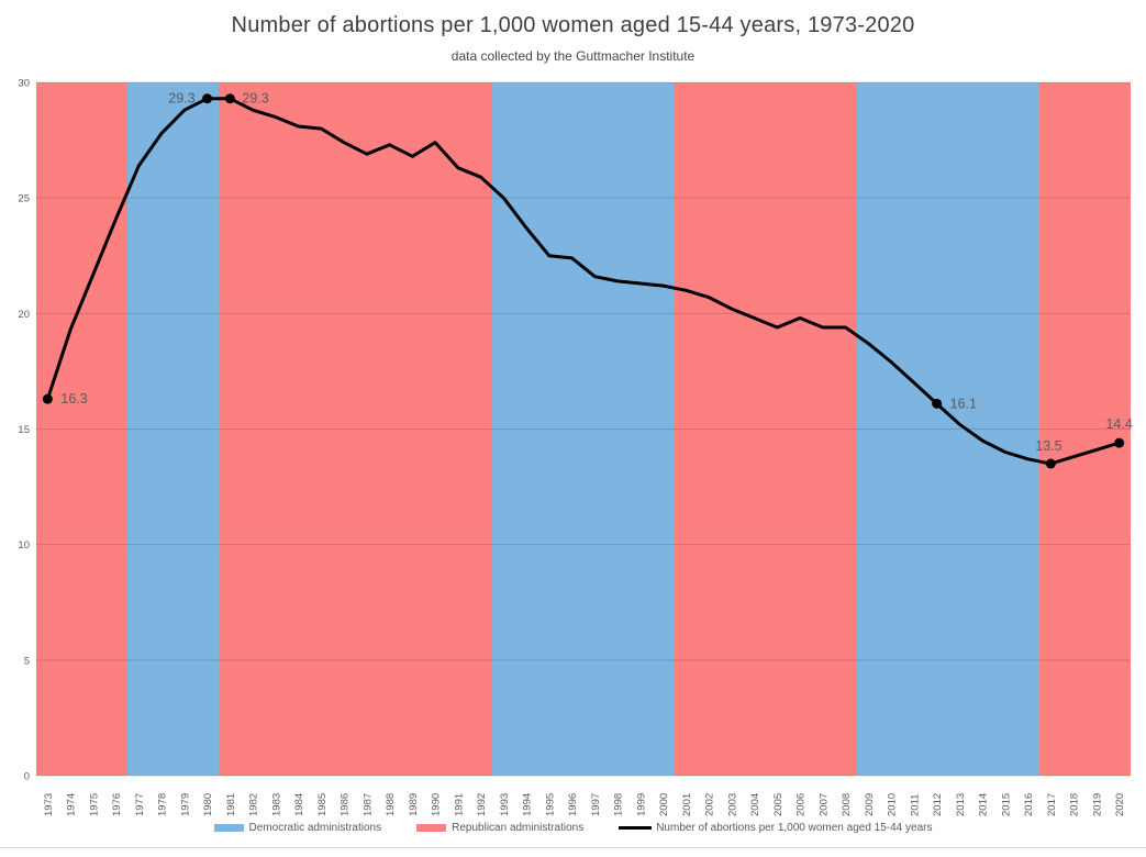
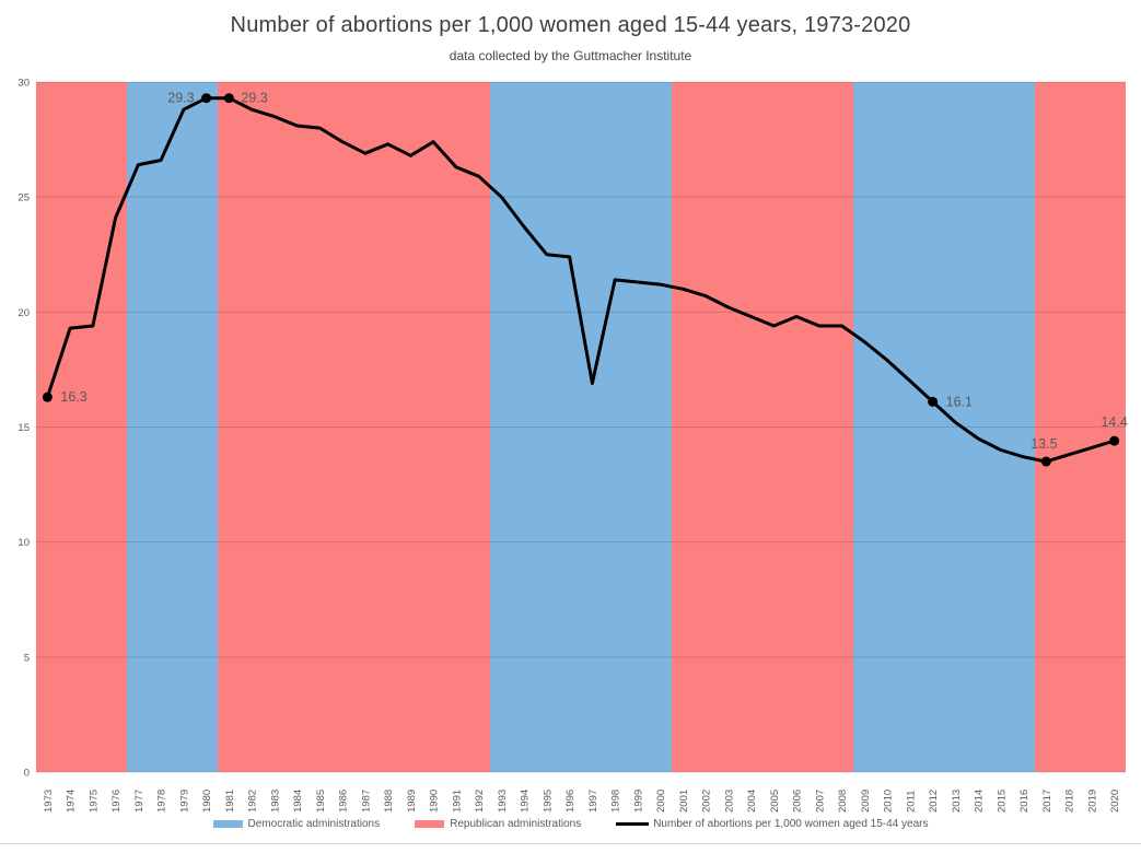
1975: 21.7 -> 19.4
1978: 27.8 -> 26.6
1997: 21.6 -> 16.9
